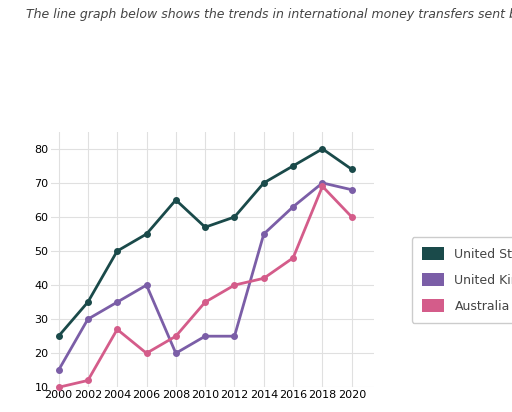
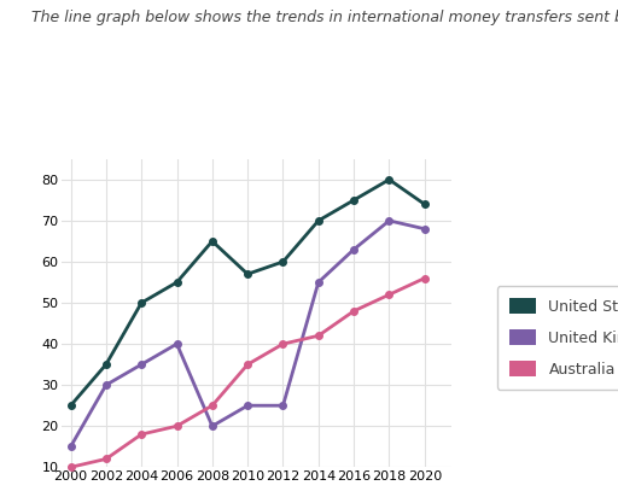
Australia/2004: 27 -> 18
Australia/2018: 69 -> 52
Australia/2020: 60 -> 56
